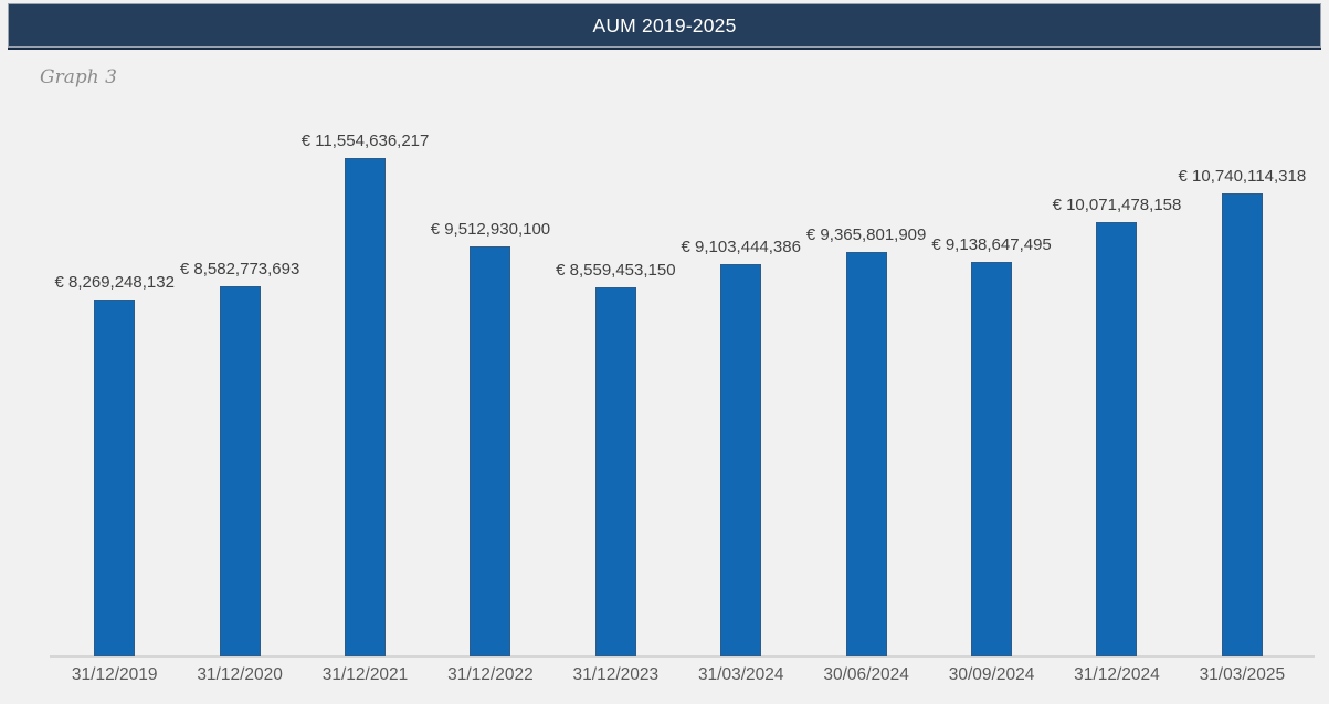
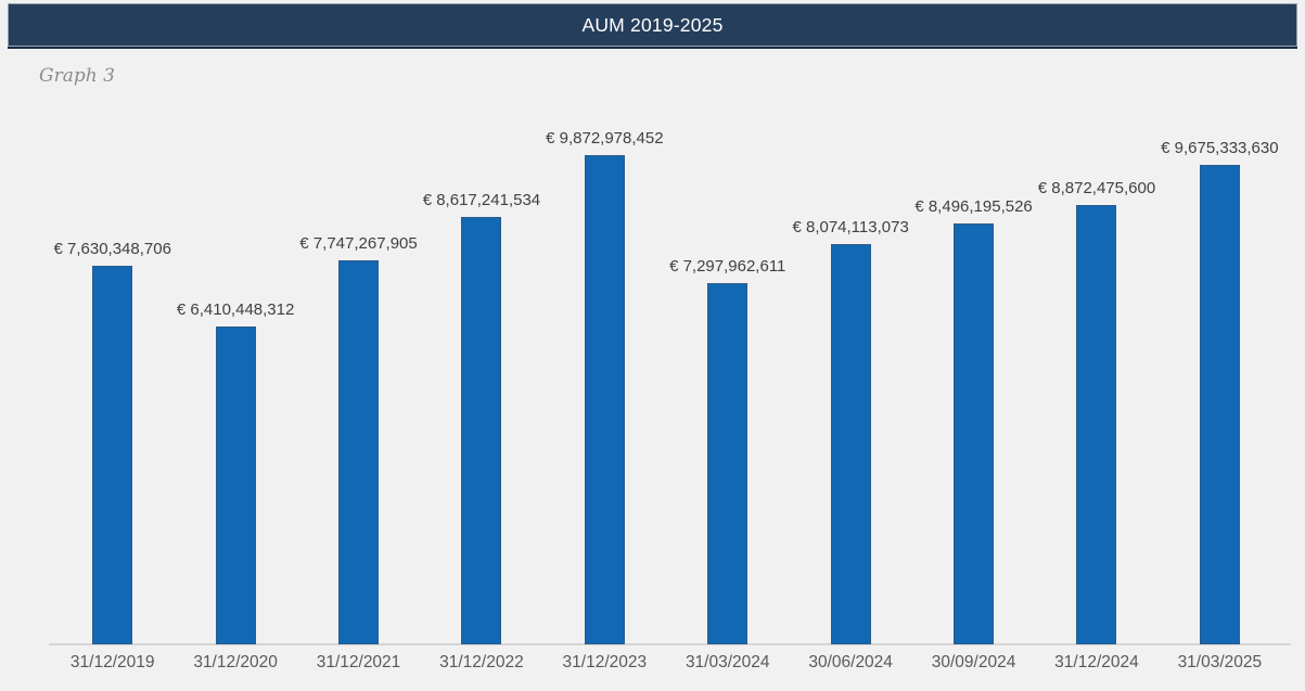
31/12/2019: 8,269,248,132 -> 7,630,348,706
31/12/2020: 8,582,773,693 -> 6,410,448,312
31/12/2021: 11,554,636,217 -> 7,747,267,905
31/12/2022: 9,512,930,100 -> 8,617,241,534
31/12/2023: 8,559,453,150 -> 9,872,978,452
31/03/2024: 9,103,444,386 -> 7,297,962,611
30/06/2024: 9,365,801,909 -> 8,074,113,073
30/09/2024: 9,138,647,495 -> 8,496,195,526
31/12/2024: 10,071,478,158 -> 8,872,475,600
31/03/2025: 10,740,114,318 -> 9,675,333,630
